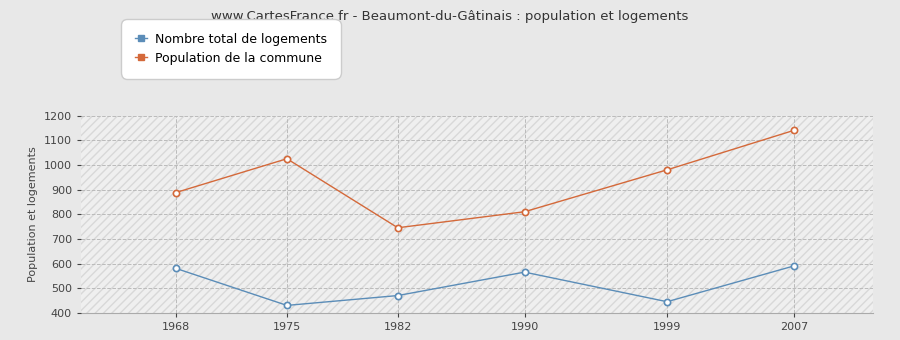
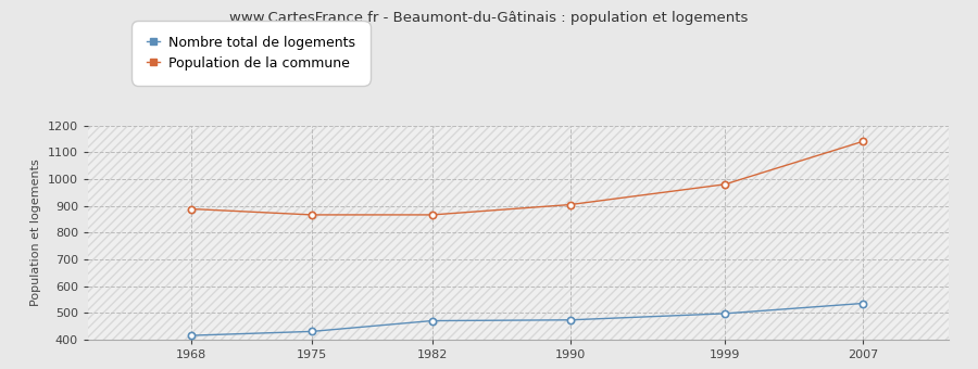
Nombre total de logements/1968: 580 -> 415
Population de la commune/1975: 1025 -> 866
Population de la commune/1982: 745 -> 866
Nombre total de logements/1990: 565 -> 473
Population de la commune/1990: 810 -> 904
Nombre total de logements/1999: 445 -> 497
Nombre total de logements/2007: 590 -> 535
